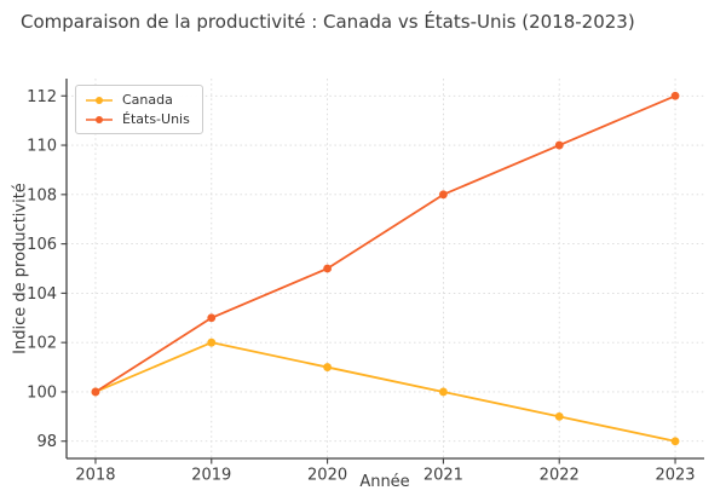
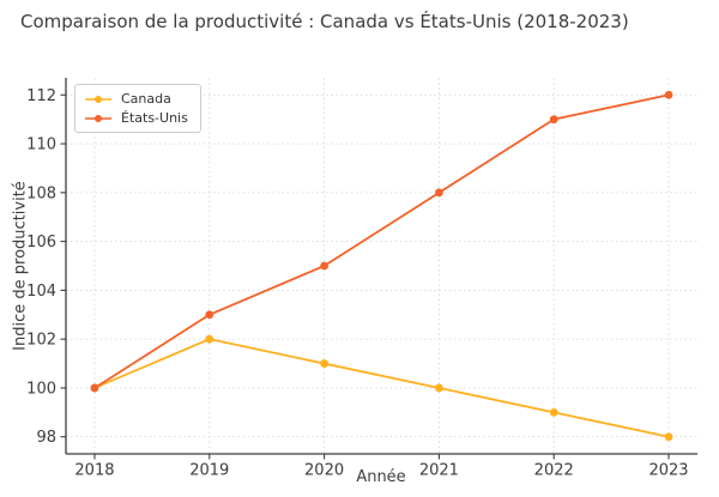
États-Unis/2022: 110 -> 111
